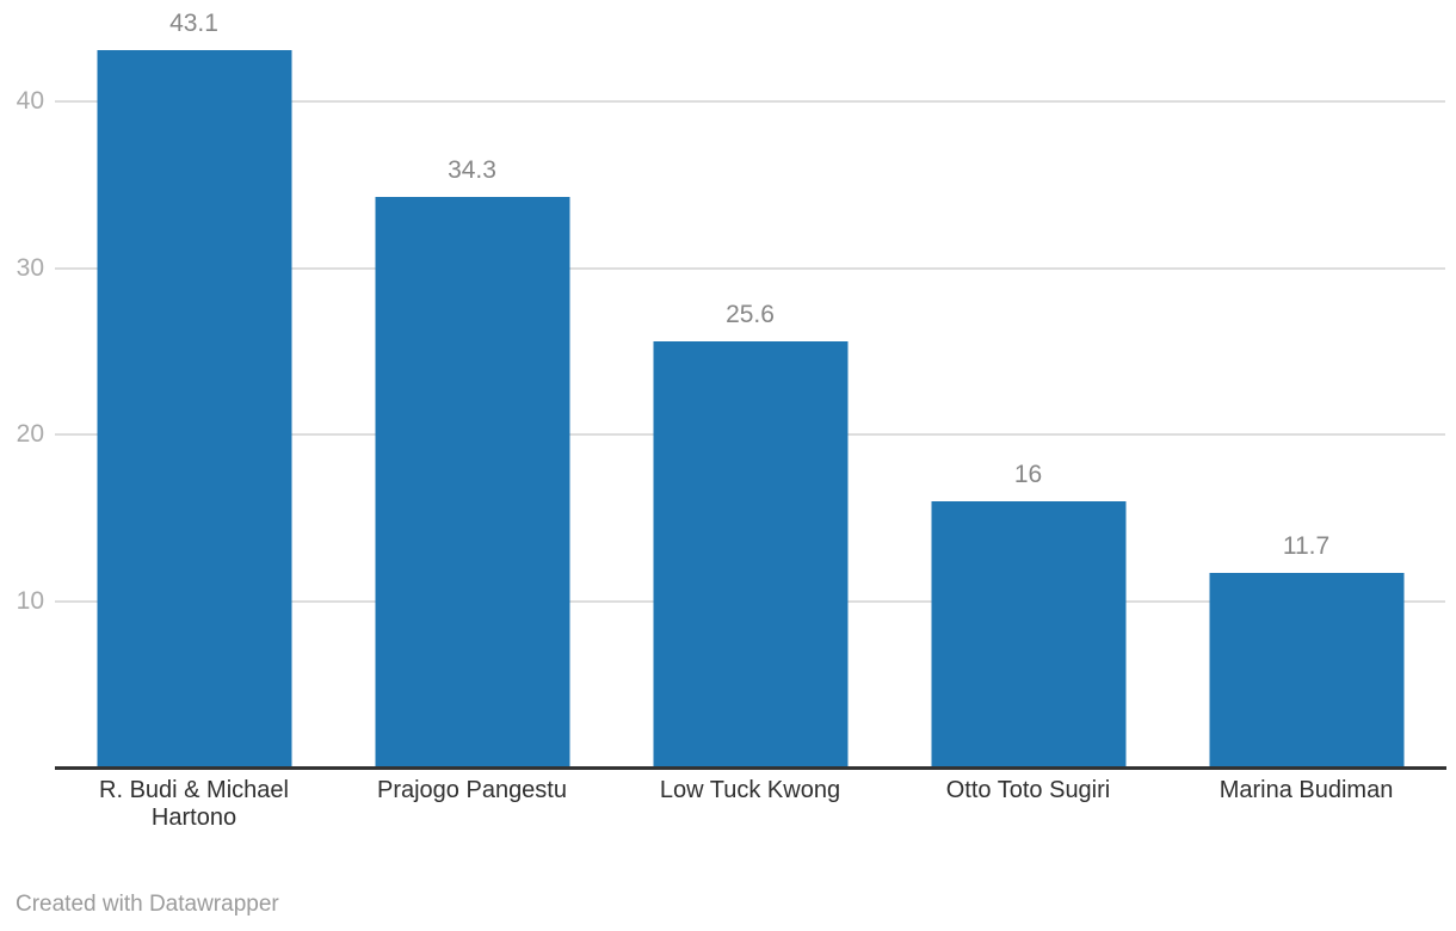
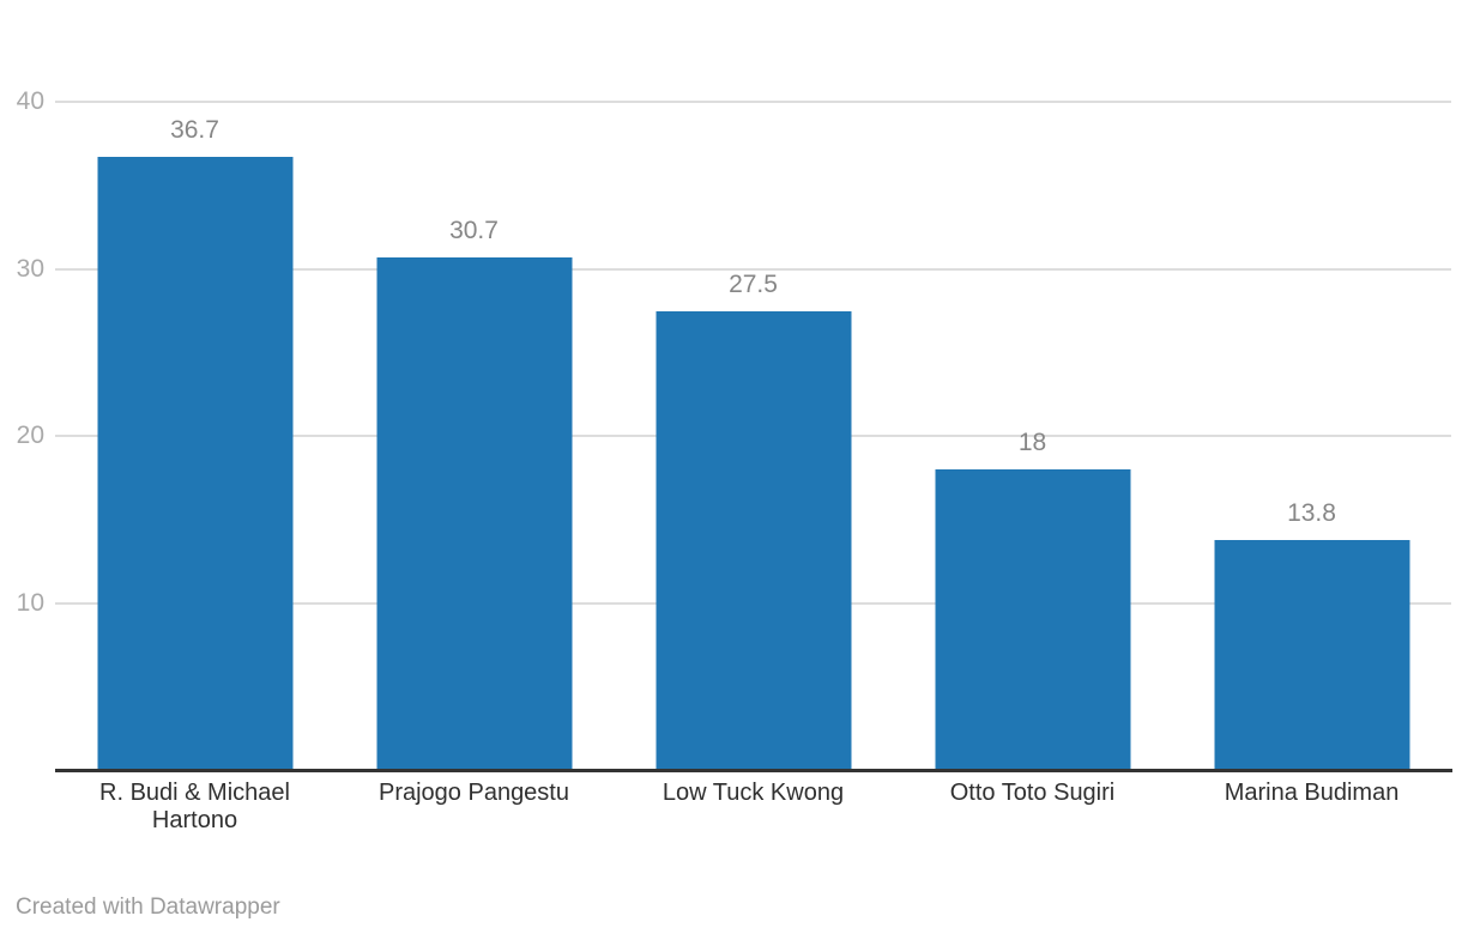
R. Budi & Michael Hartono: 43.1 -> 36.7
Prajogo Pangestu: 34.3 -> 30.7
Low Tuck Kwong: 25.6 -> 27.5
Otto Toto Sugiri: 16 -> 18
Marina Budiman: 11.7 -> 13.8
